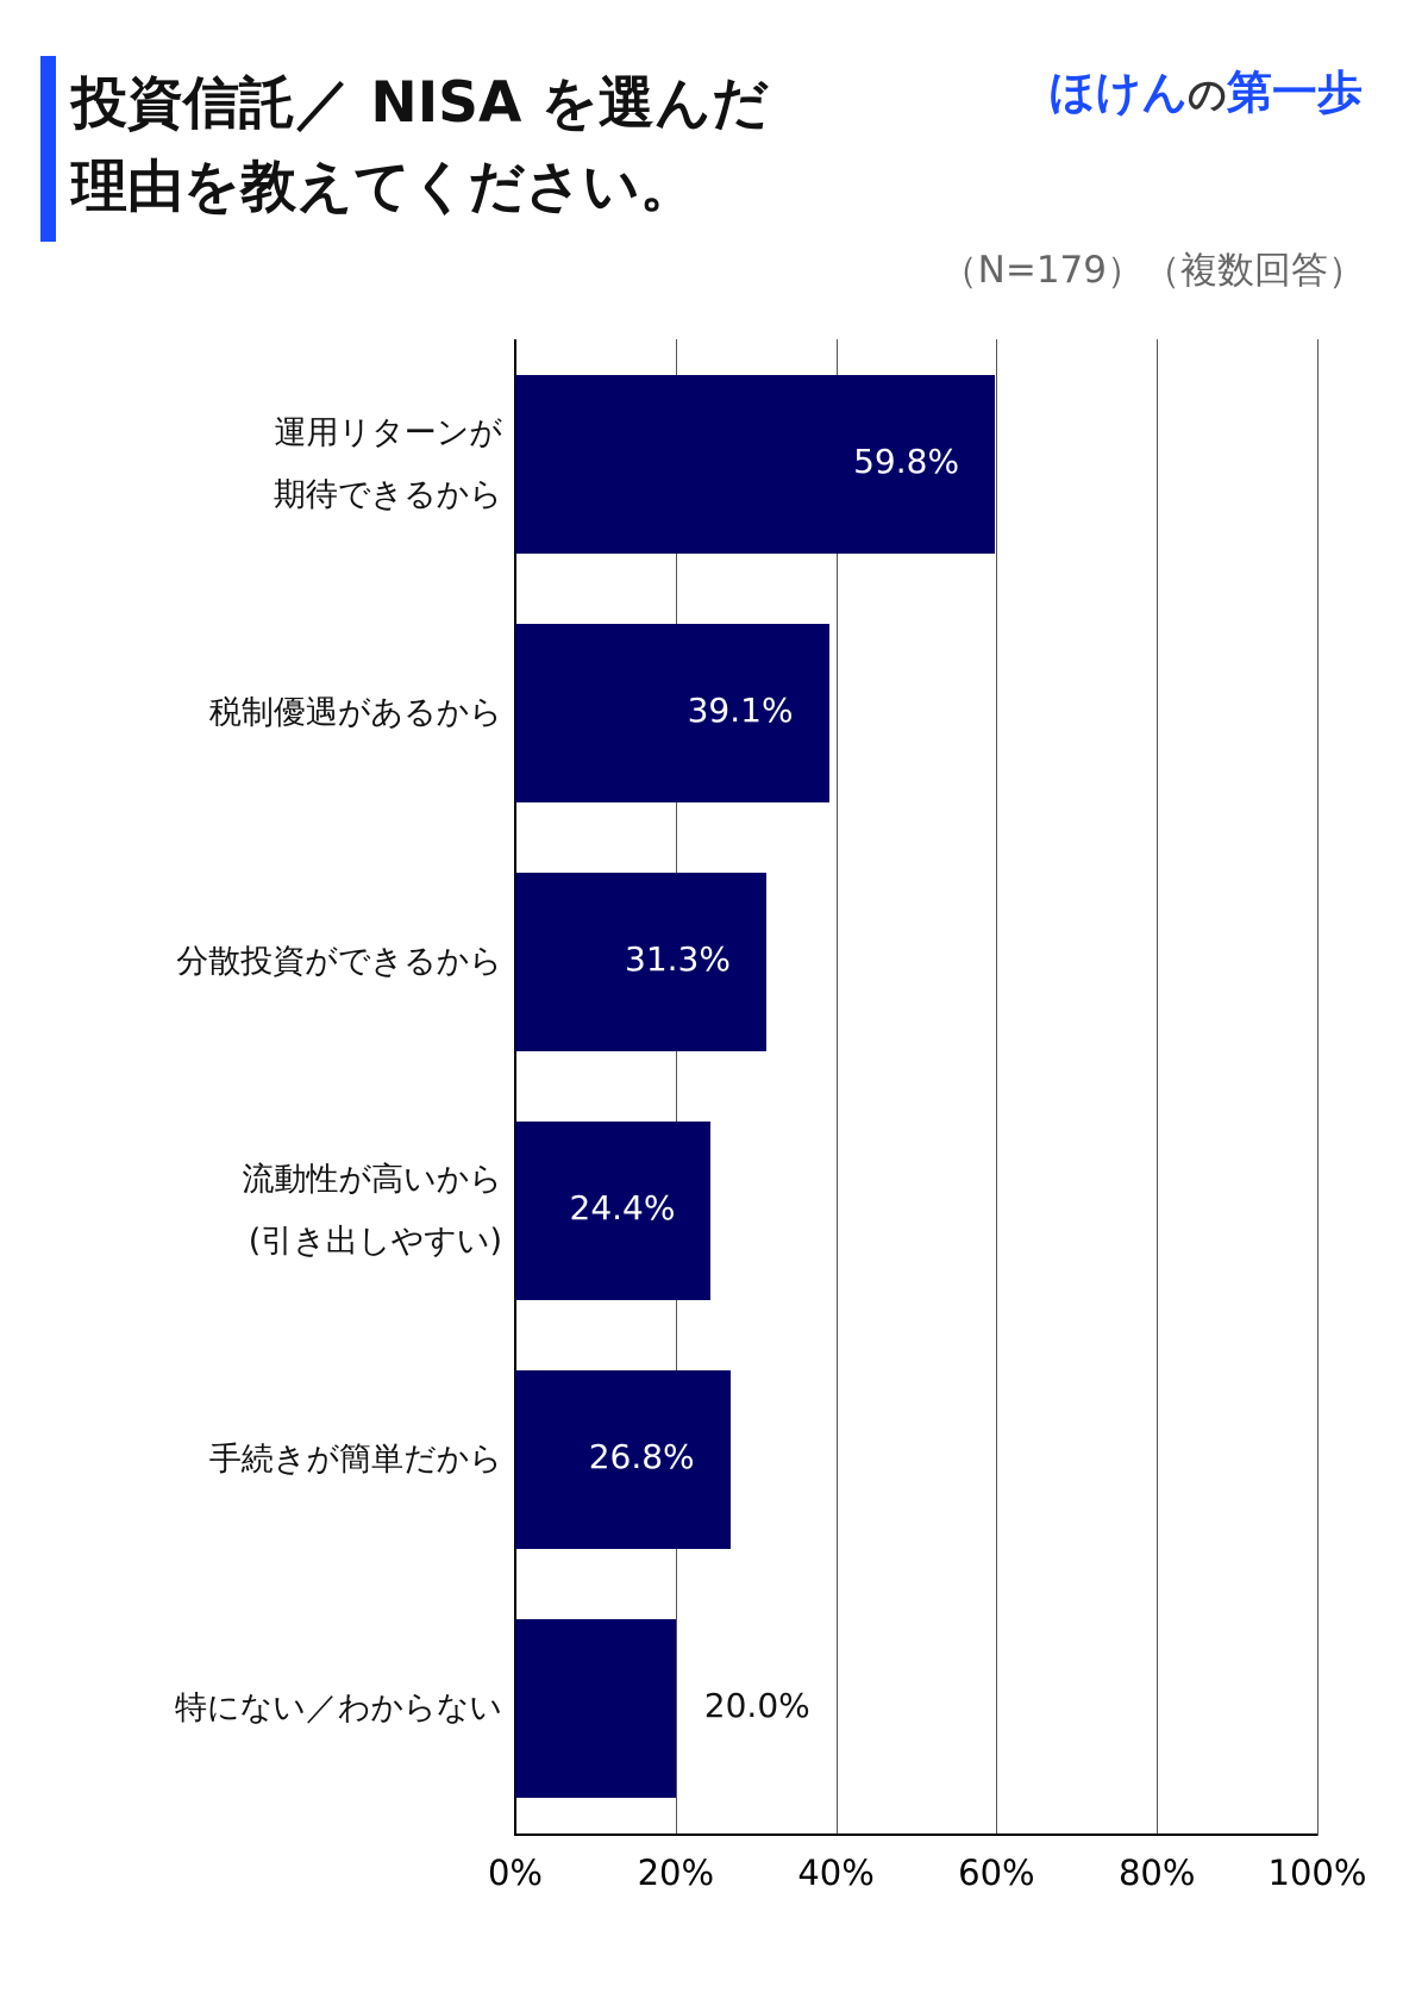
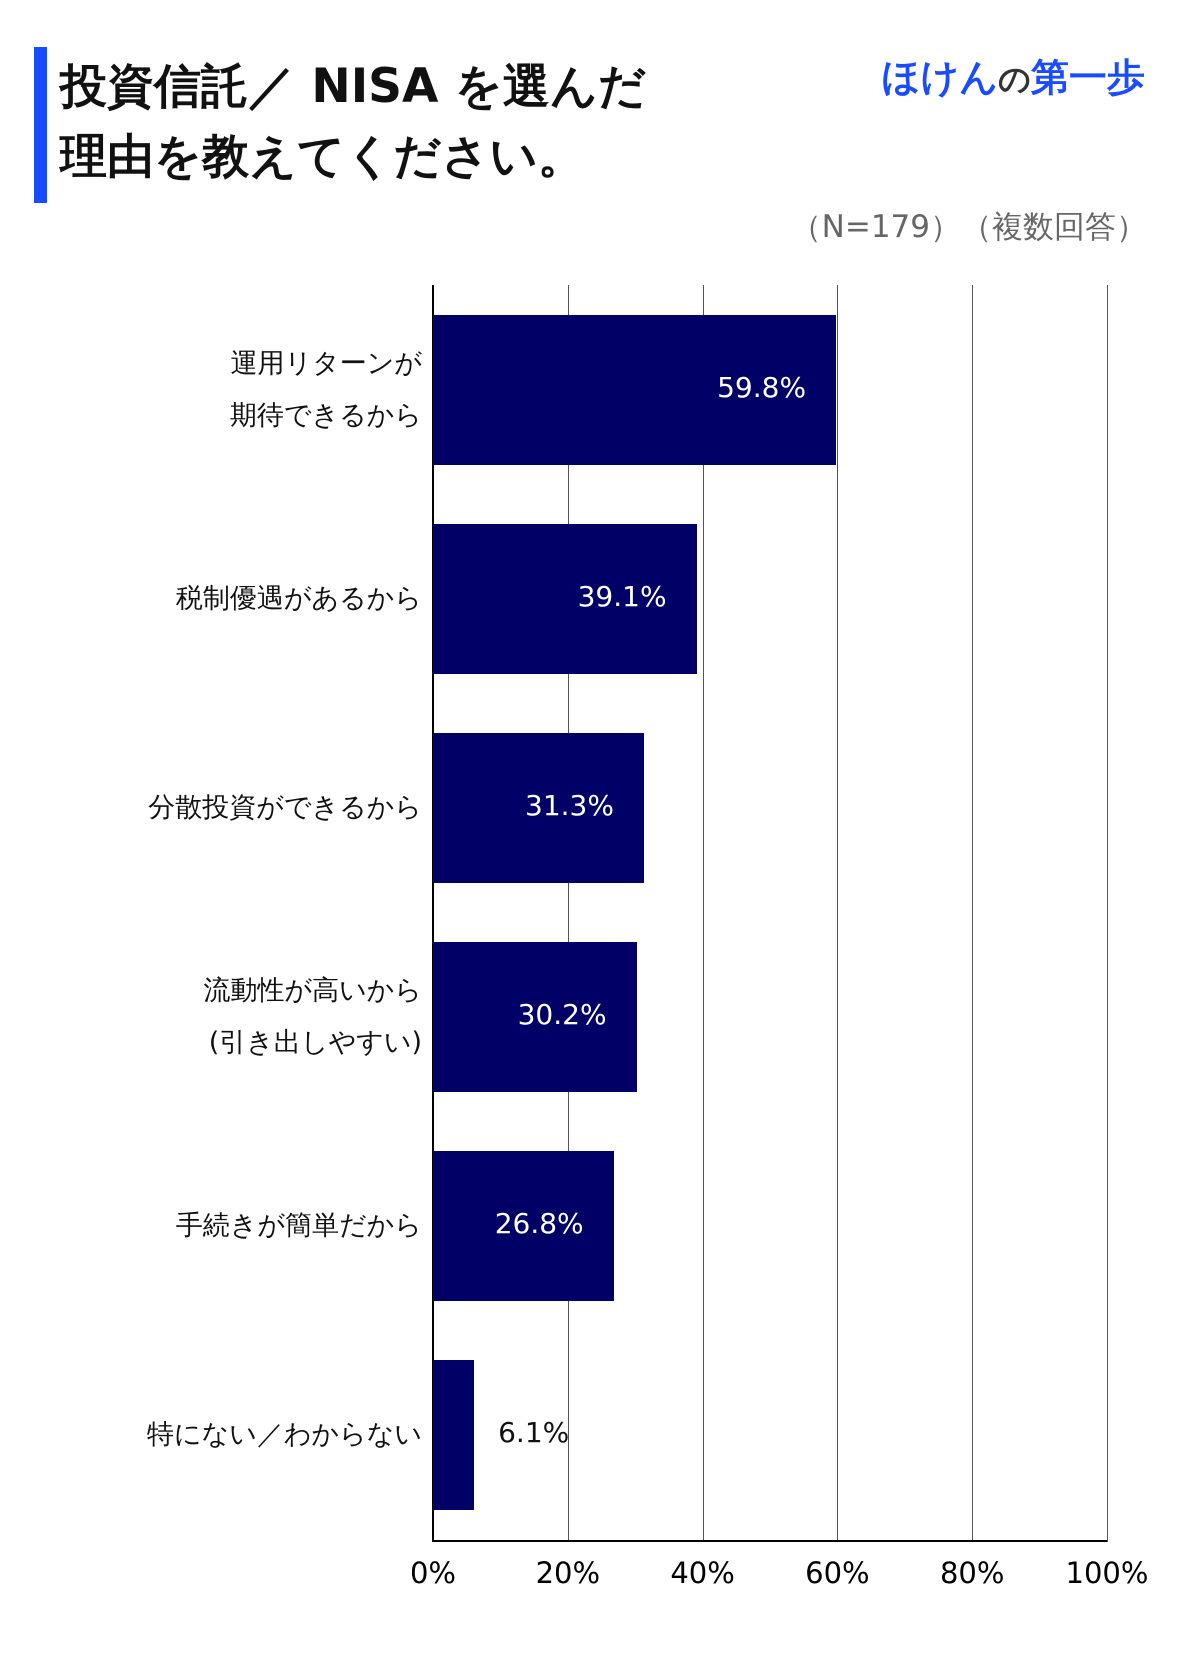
流動性が高いから(引き出しやすい): 24.4% -> 30.2%
特にない／わからない: 20.0% -> 6.1%
